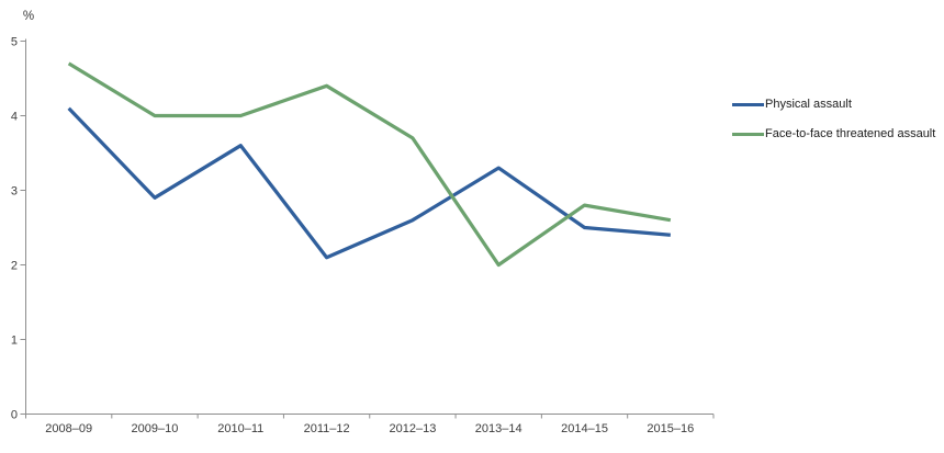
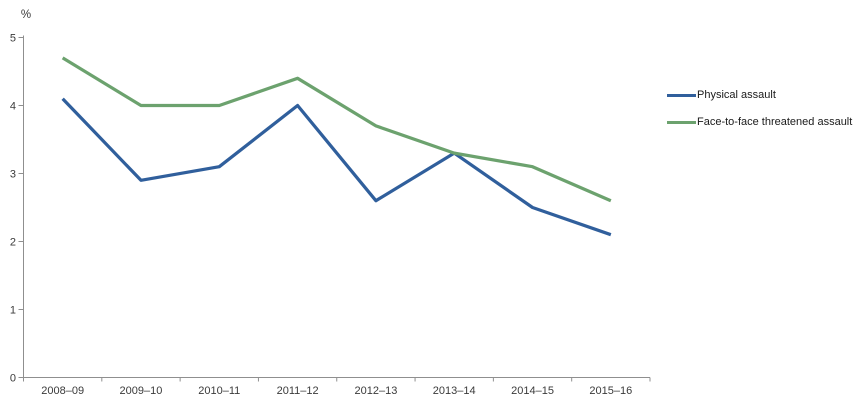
Physical assault/2010–11: 3.6 -> 3.1
Physical assault/2011–12: 2.1 -> 4.0
Face-to-face threatened assault/2013–14: 2.0 -> 3.3
Face-to-face threatened assault/2014–15: 2.8 -> 3.1
Physical assault/2015–16: 2.4 -> 2.1
